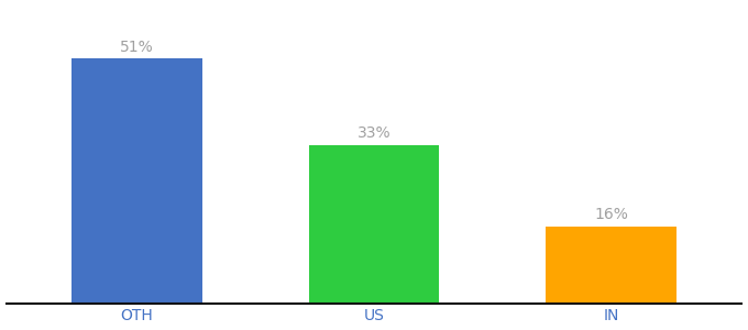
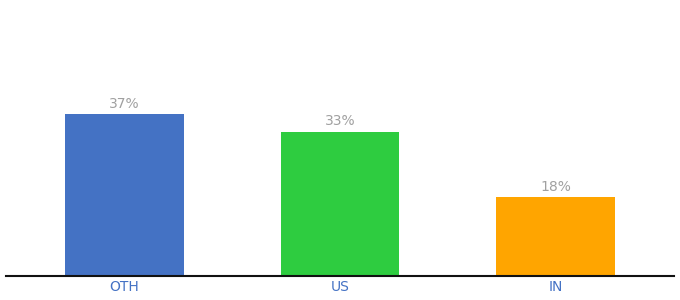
OTH: 51% -> 37%
IN: 16% -> 18%
